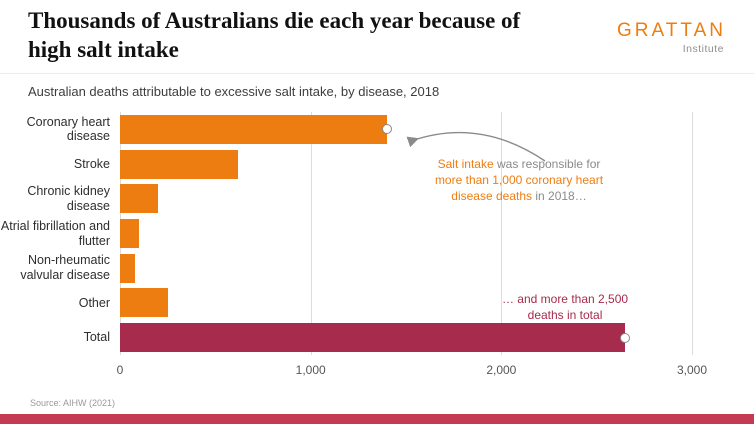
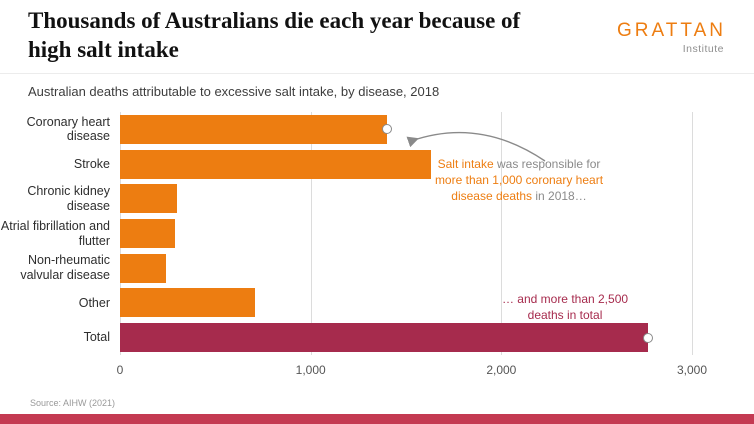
Stroke: 620 -> 1630
Chronic kidney disease: 200 -> 300
Atrial fibrillation and flutter: 100 -> 290
Non-rheumatic valvular disease: 80 -> 240
Other: 250 -> 710
Total: 2650 -> 2770
